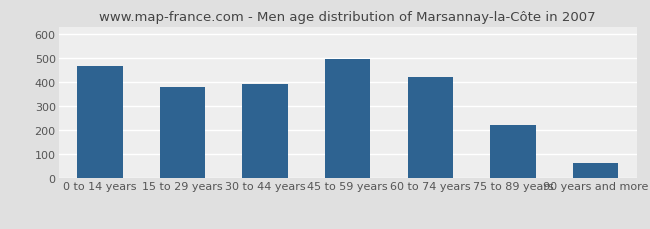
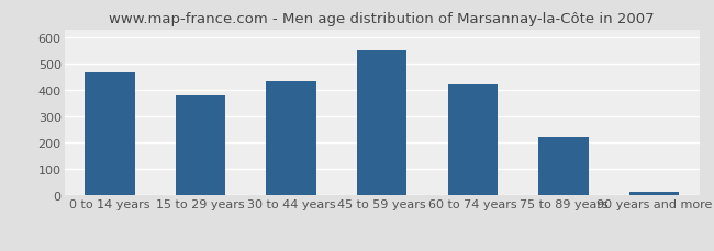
30 to 44 years: 390 -> 434
45 to 59 years: 495 -> 549
90 years and more: 65 -> 13
